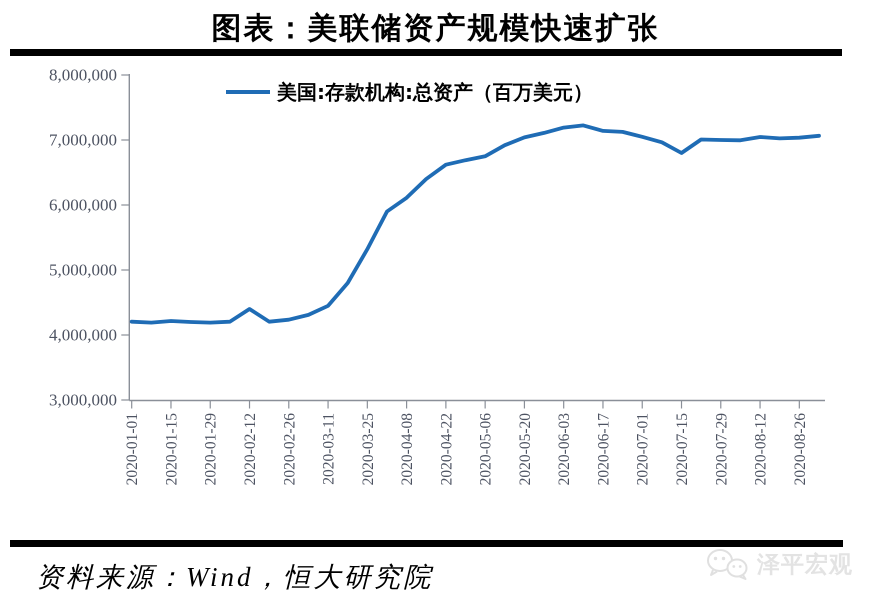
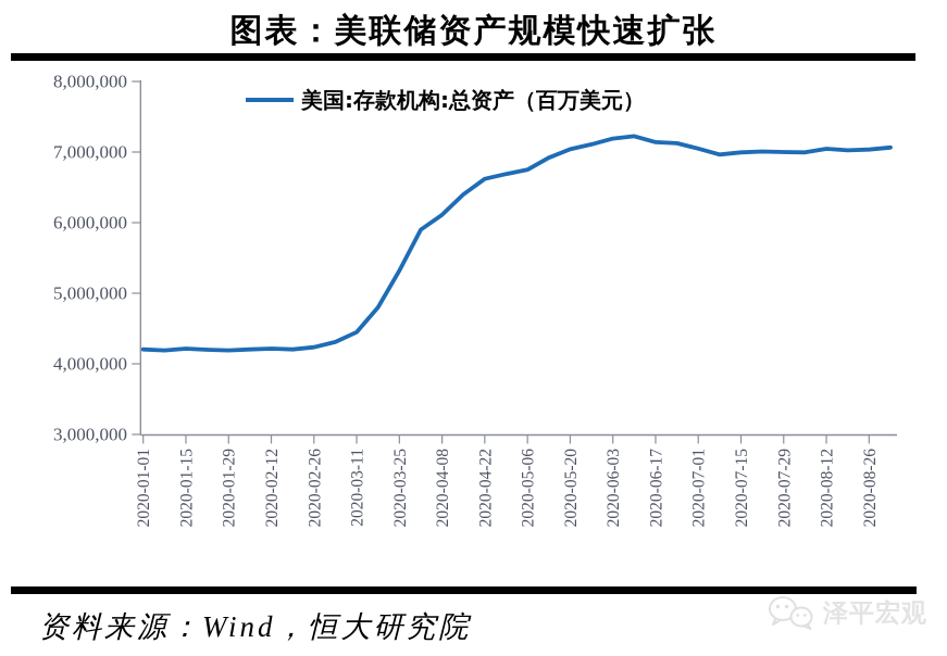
2020-02-12: 4400000 -> 4200000
2020-07-15: 6800000 -> 7000000
